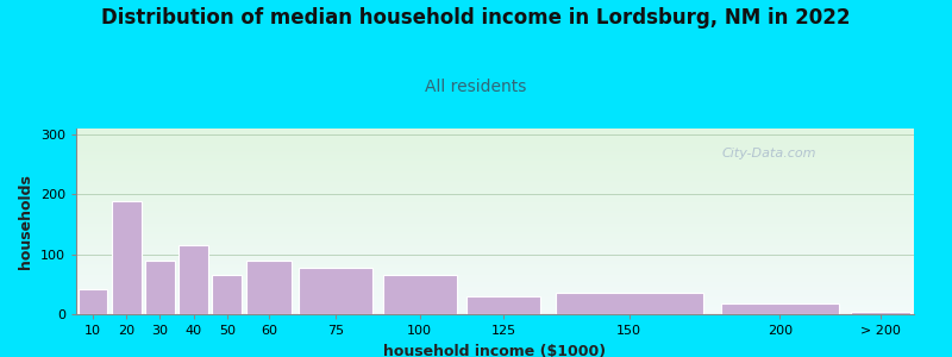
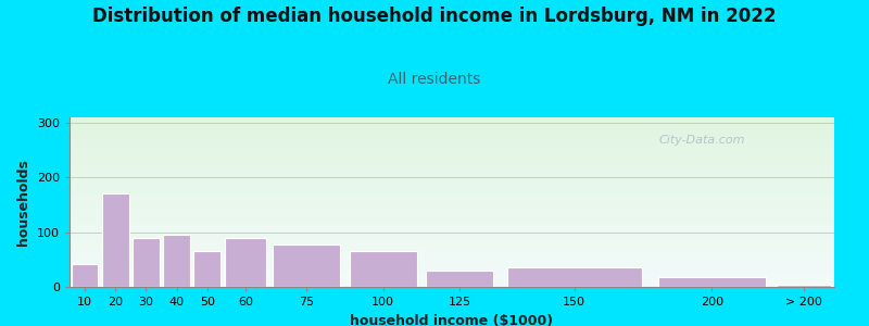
20: 188 -> 170
40: 115 -> 96
